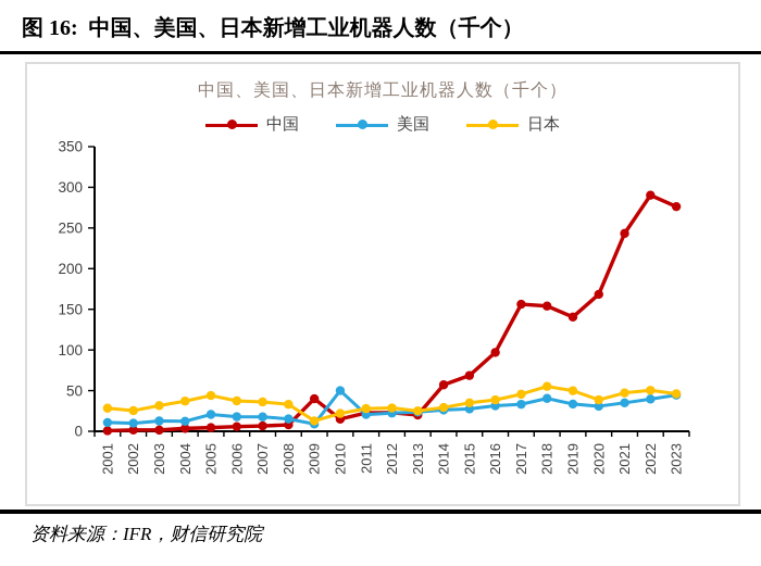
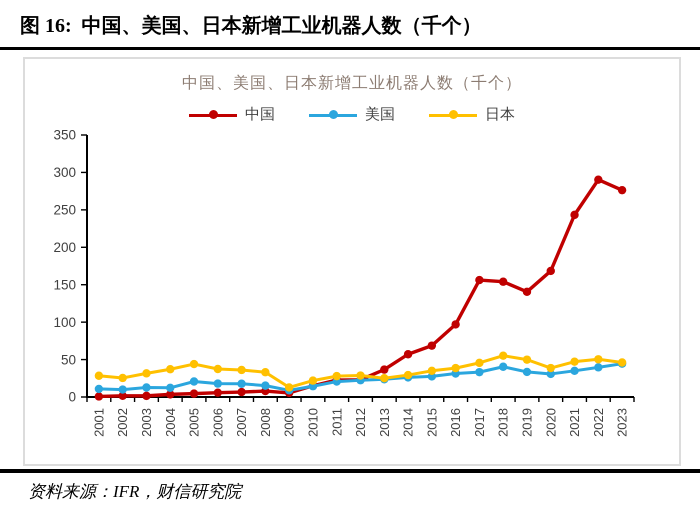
中国/2009: 40 -> 10
美国/2010: 50 -> 10
中国/2013: 20 -> 40
